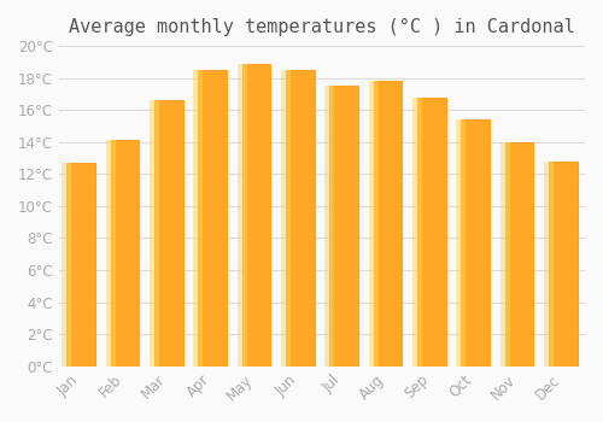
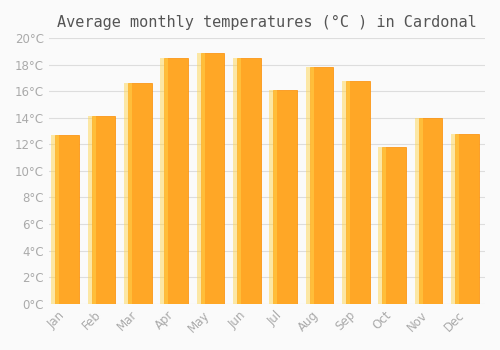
Jul: 17.5°C -> 16.1°C
Oct: 15.4°C -> 11.8°C
